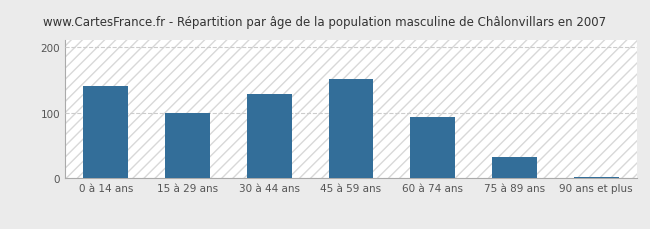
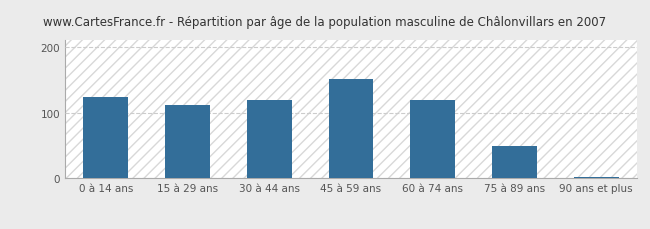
0 à 14 ans: 140 -> 124
15 à 29 ans: 100 -> 112
30 à 44 ans: 128 -> 120
60 à 74 ans: 93 -> 120
75 à 89 ans: 32 -> 50
